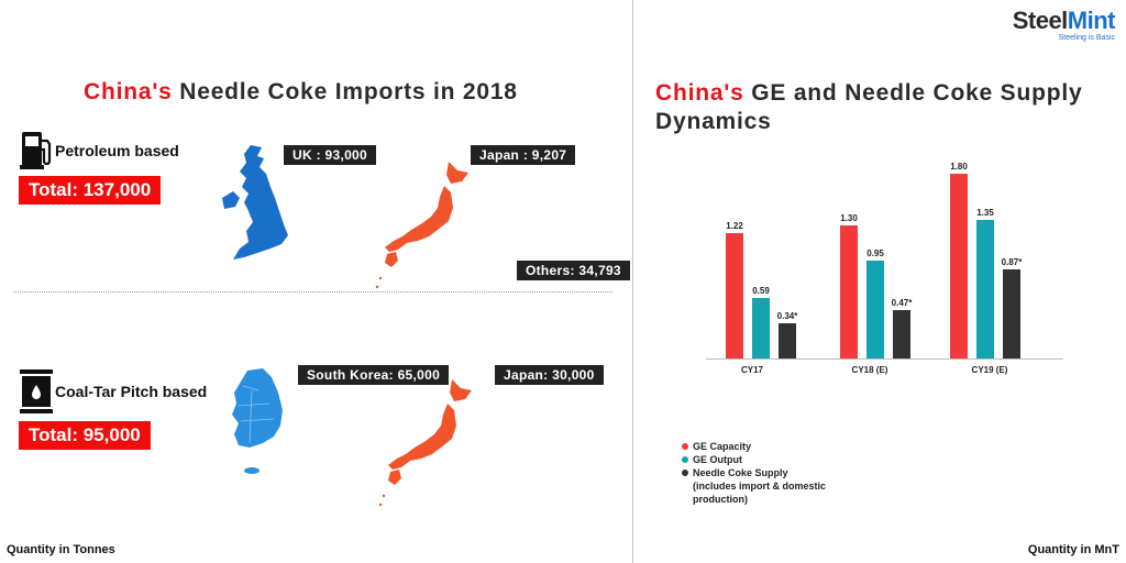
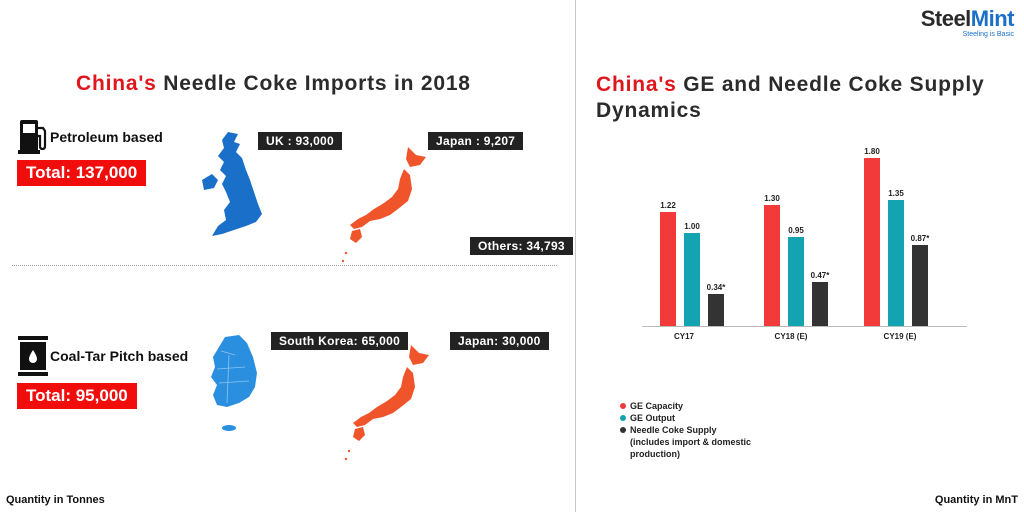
GE Output/CY17: 0.59 -> 1.00
